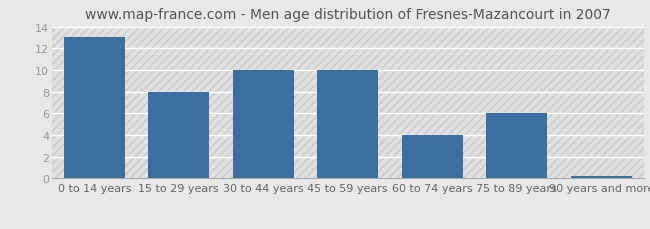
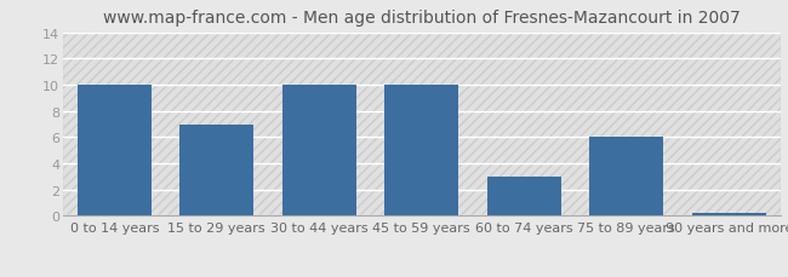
0 to 14 years: 13.0 -> 10.0
15 to 29 years: 8.0 -> 7.0
60 to 74 years: 4.0 -> 3.0
